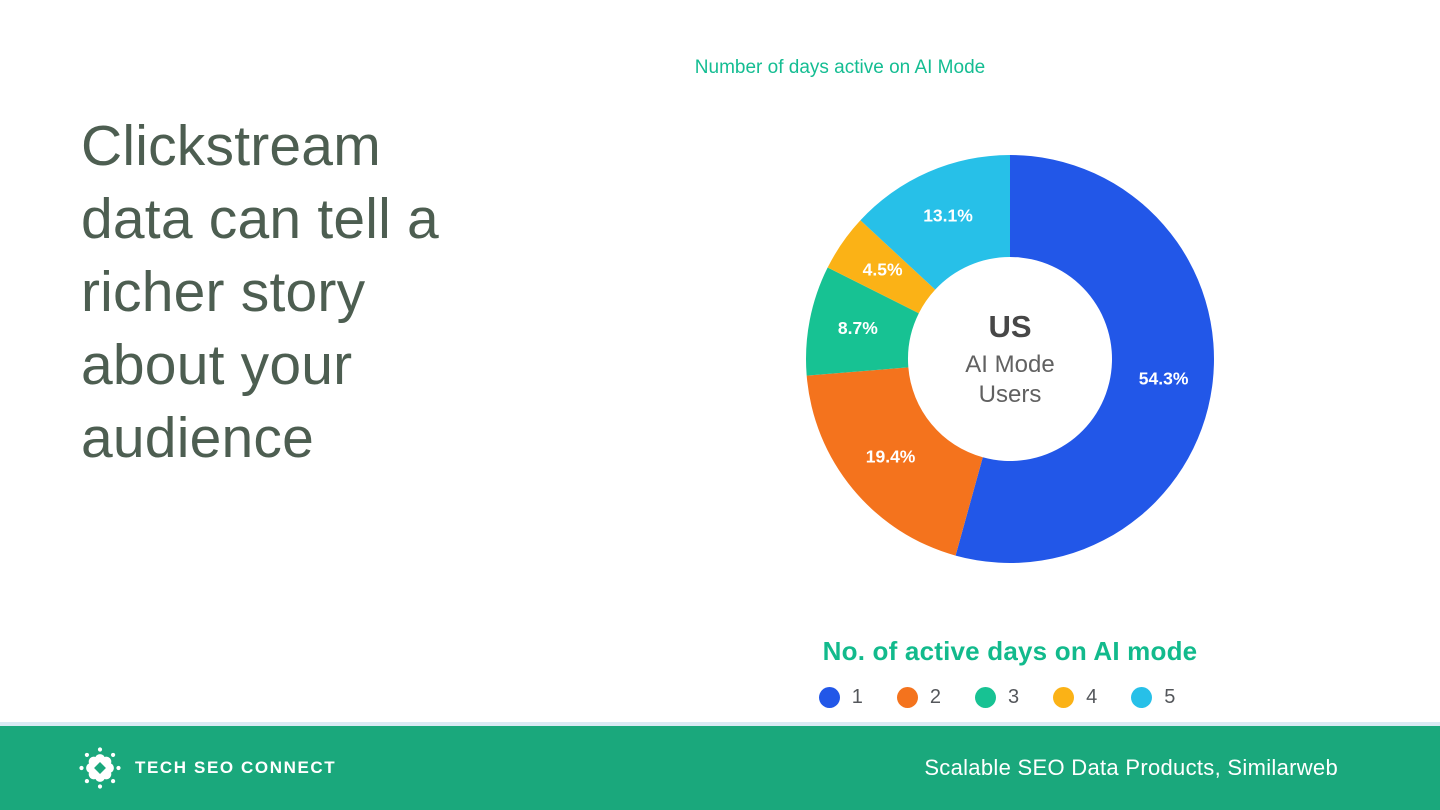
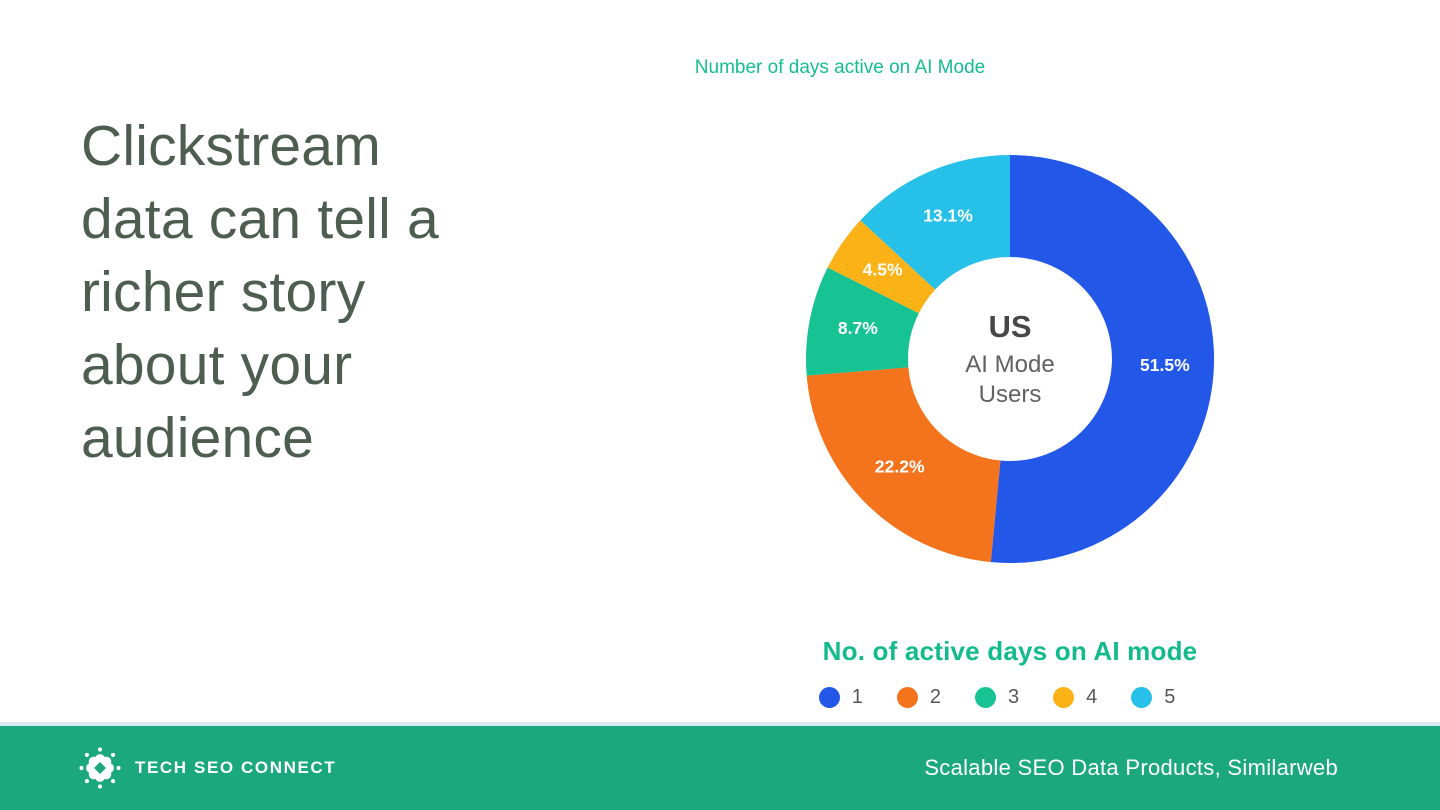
1: 54.3% -> 51.5%
2: 19.4% -> 22.2%
